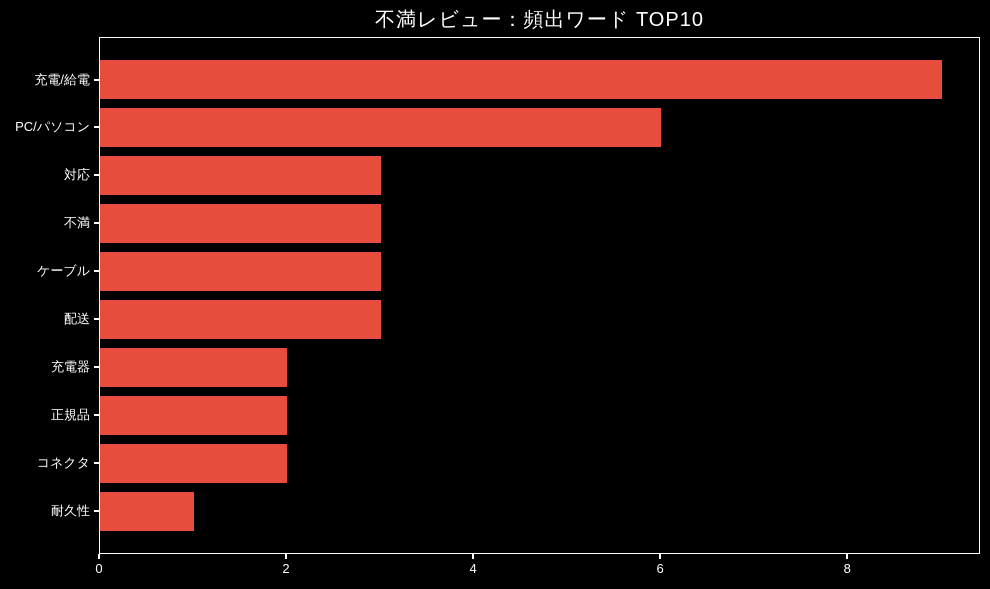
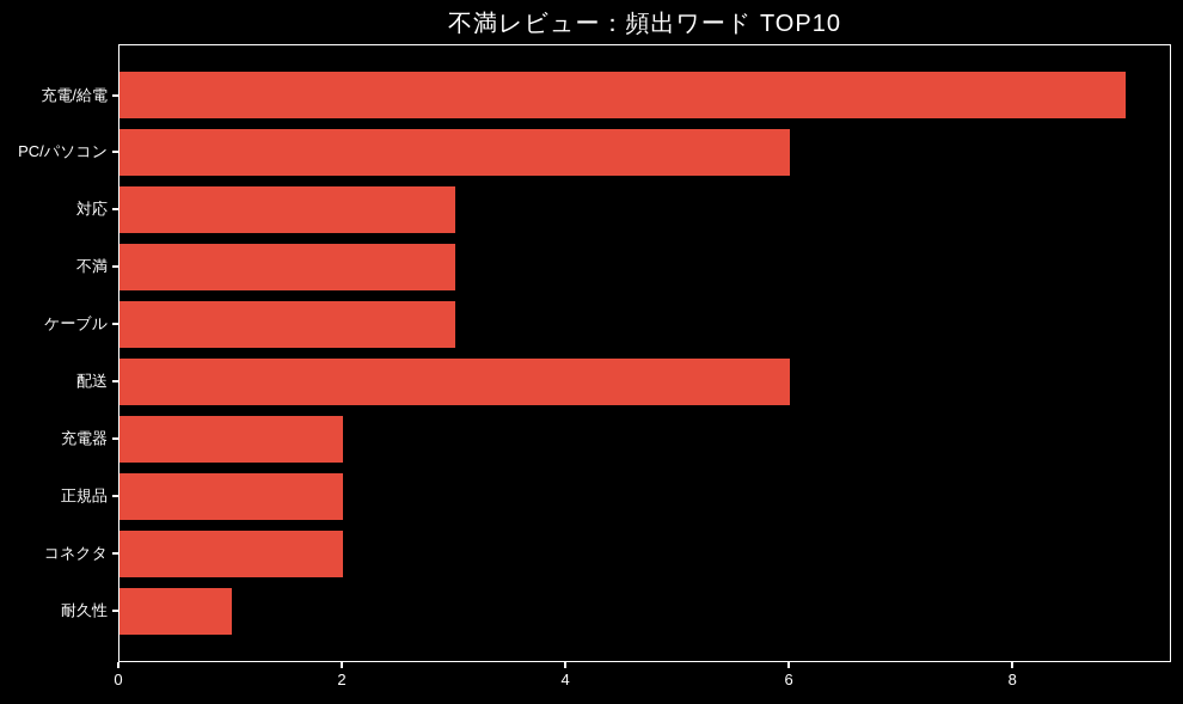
配送: 3 -> 6
